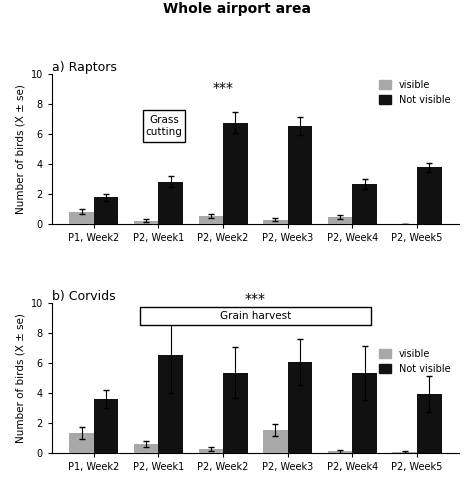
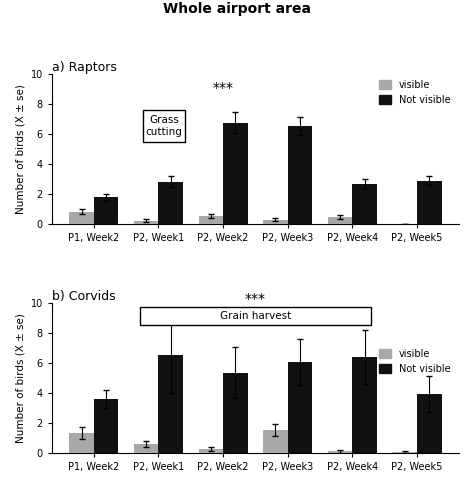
a) Raptors/Not visible/P2, Week5: 3.8 -> 2.9
b) Corvids/Not visible/P2, Week4: 5.3 -> 6.4
